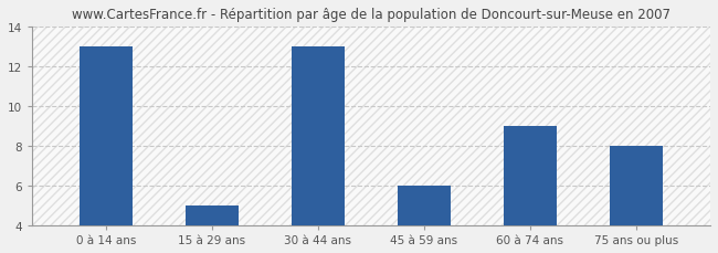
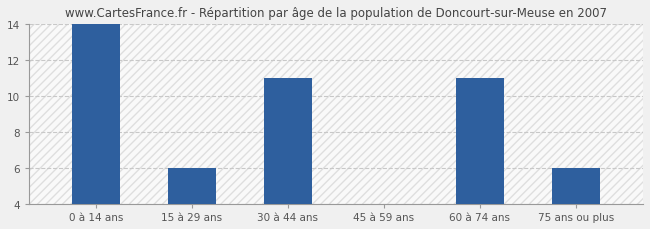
0 à 14 ans: 13 -> 14
15 à 29 ans: 5 -> 6
30 à 44 ans: 13 -> 11
45 à 59 ans: 6 -> 4
60 à 74 ans: 9 -> 11
75 ans ou plus: 8 -> 6
